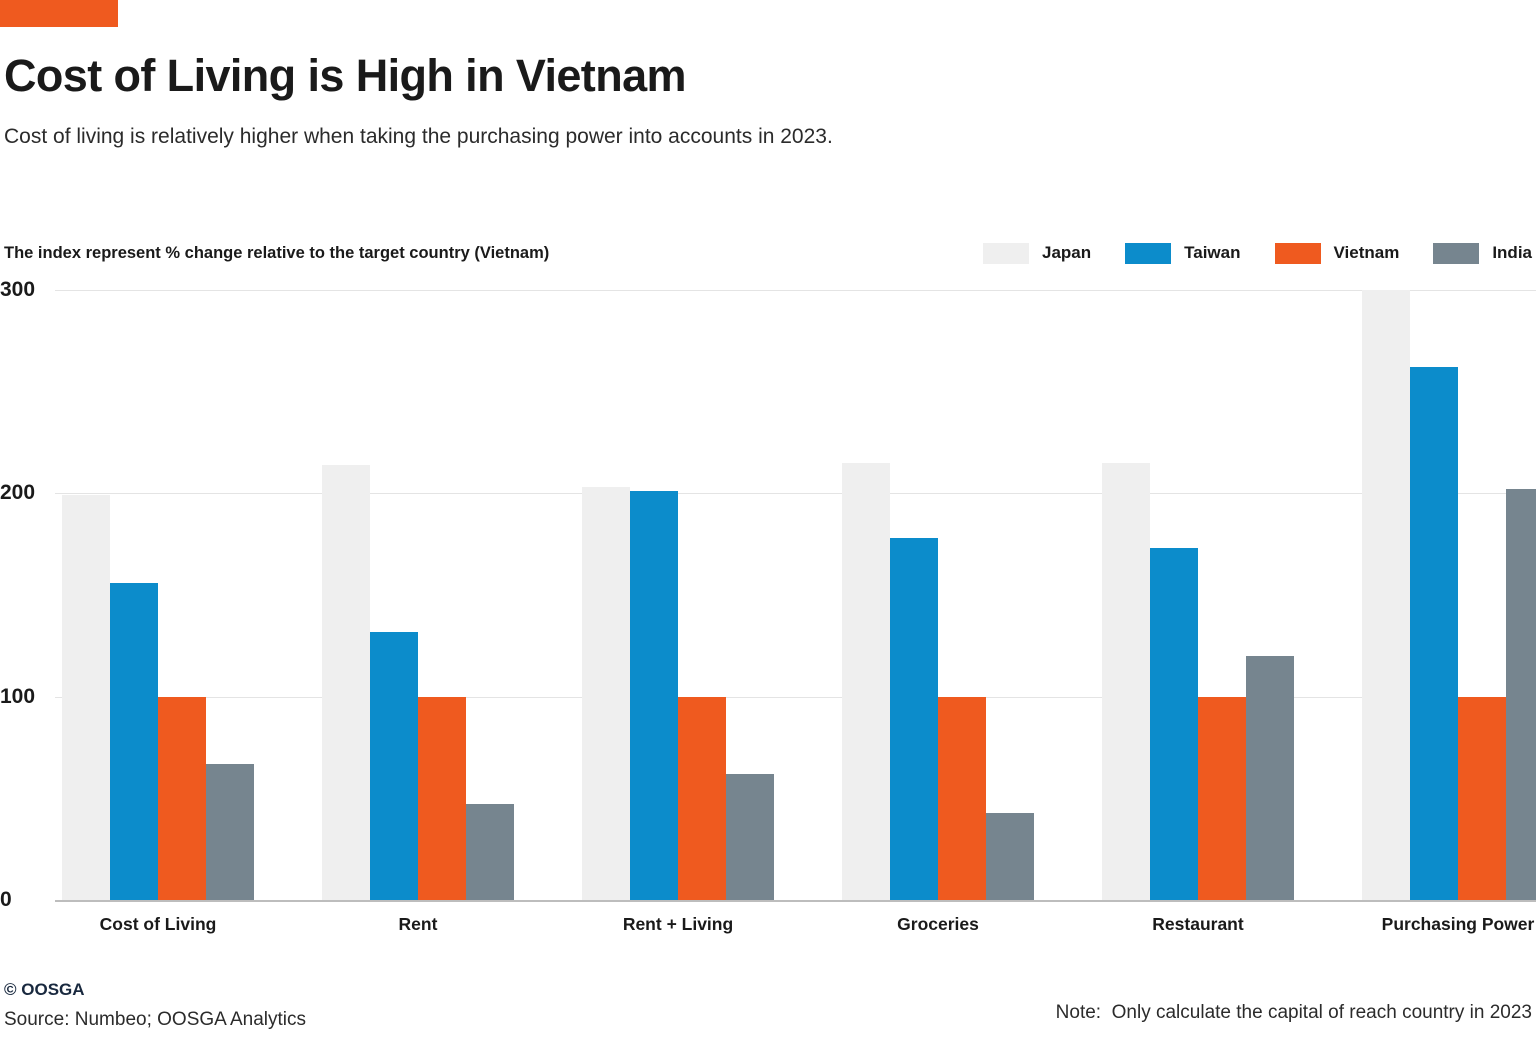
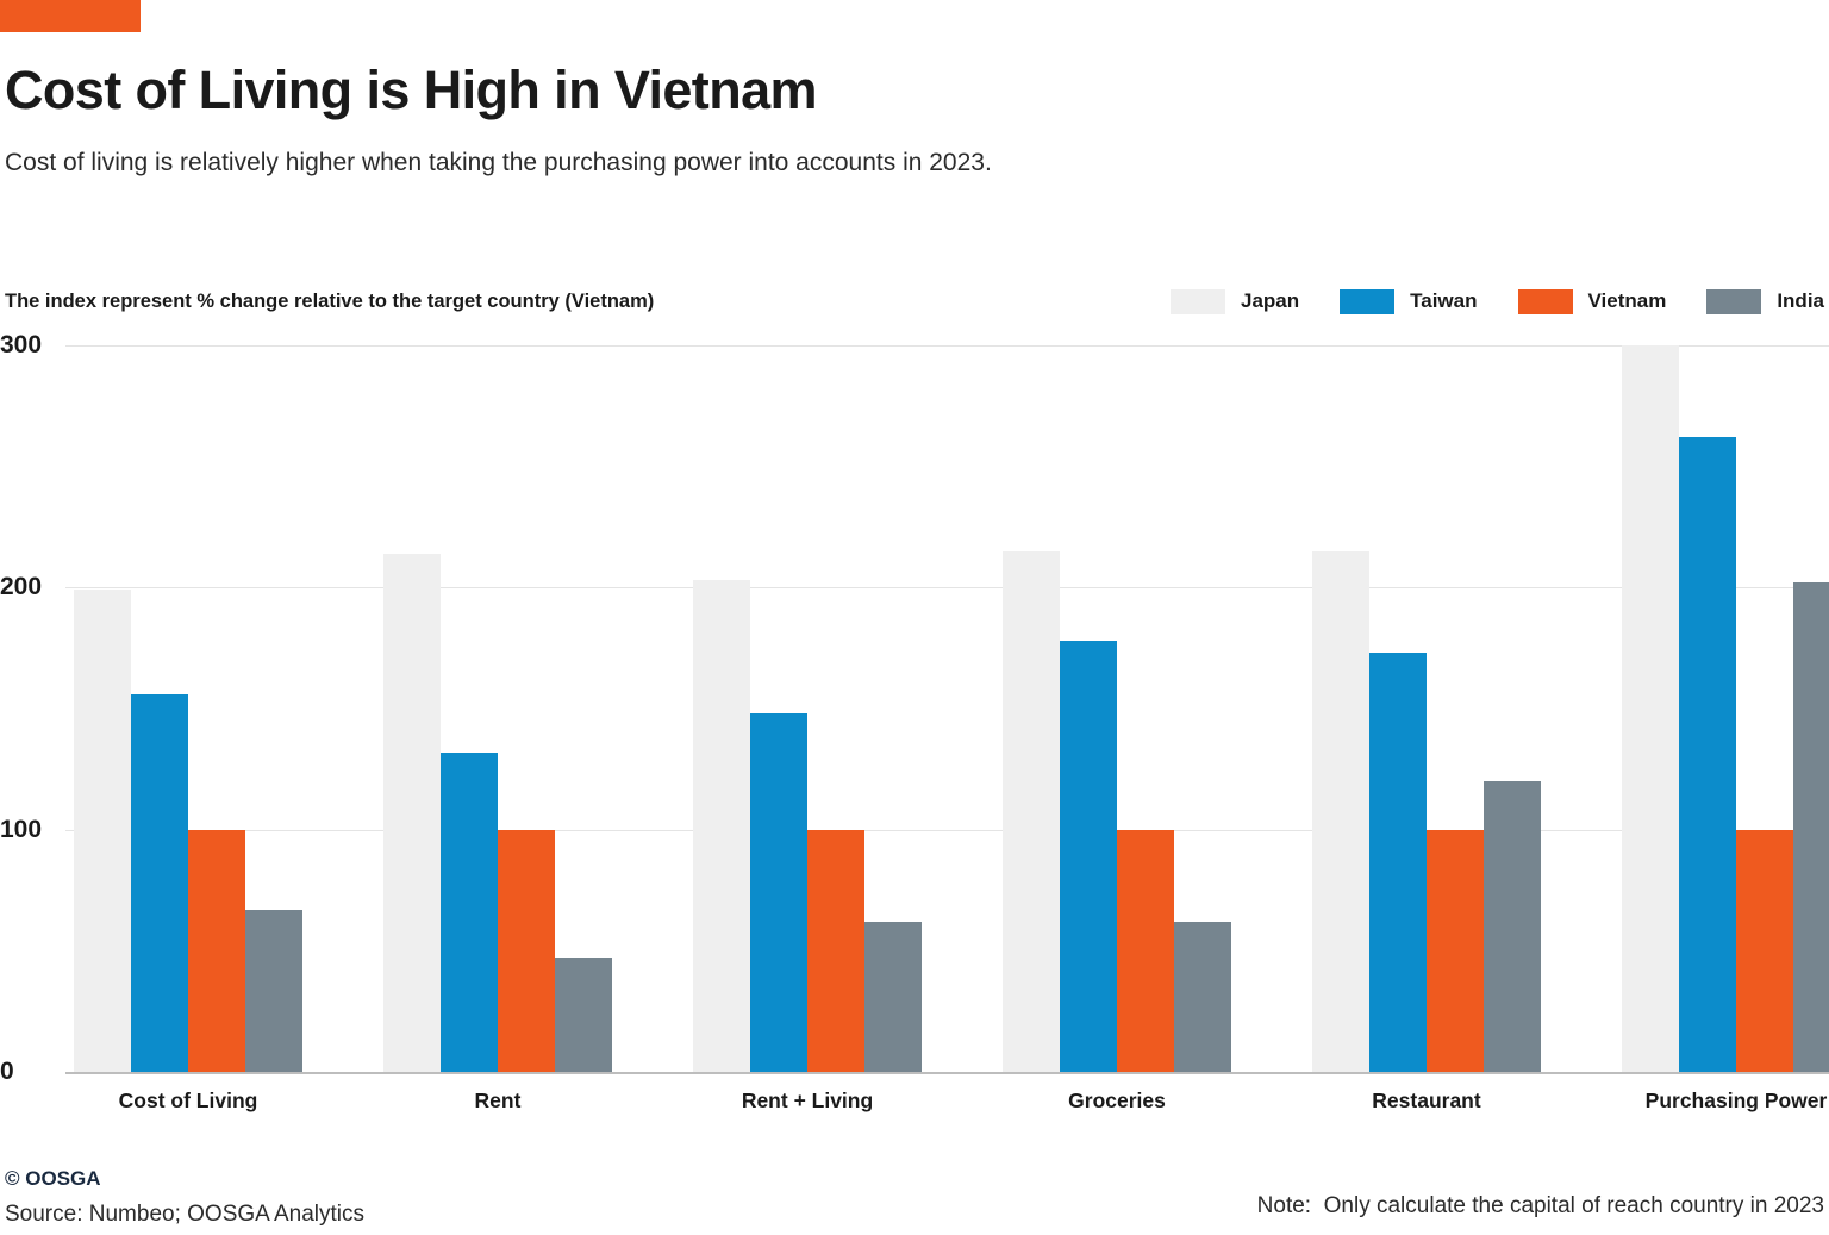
Taiwan/Rent + Living: 201 -> 148
India/Groceries: 43 -> 62
